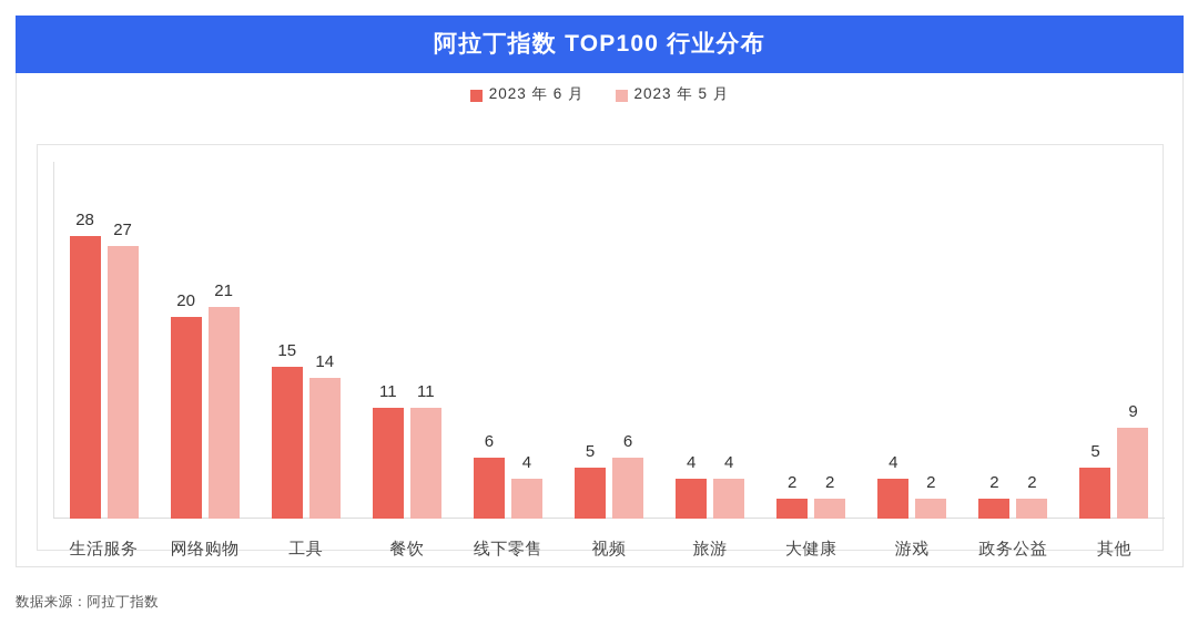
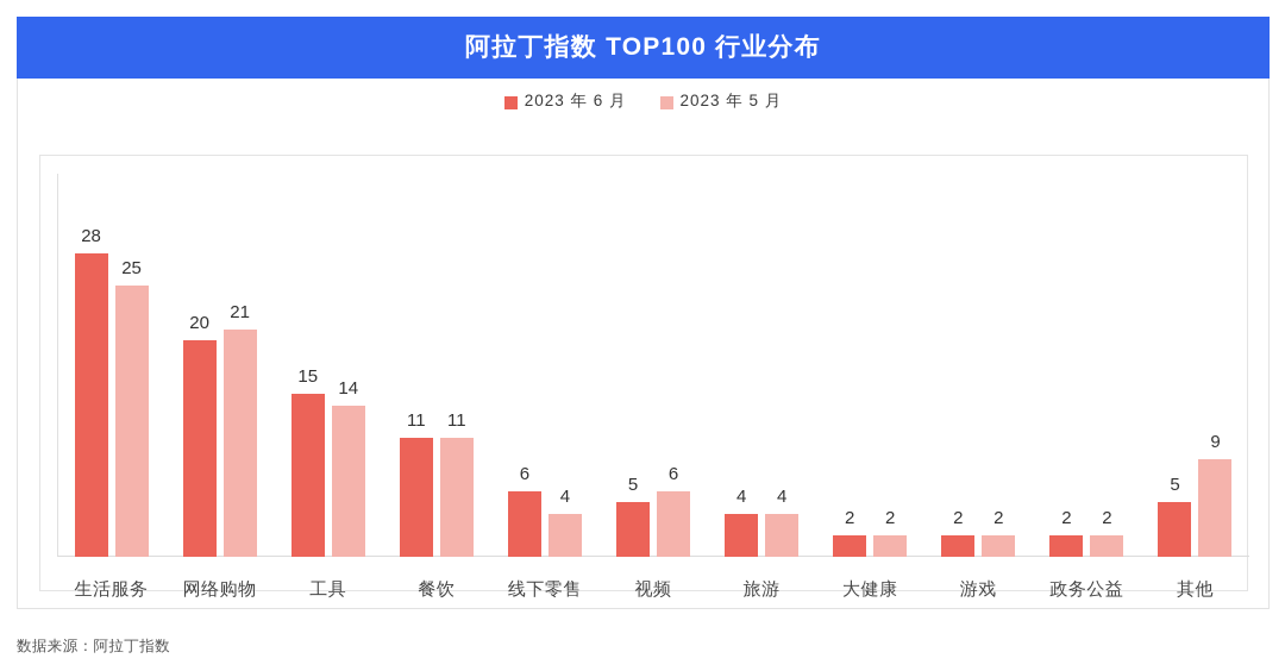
2023 年 5 月/生活服务: 27 -> 25
2023 年 6 月/游戏: 4 -> 2
